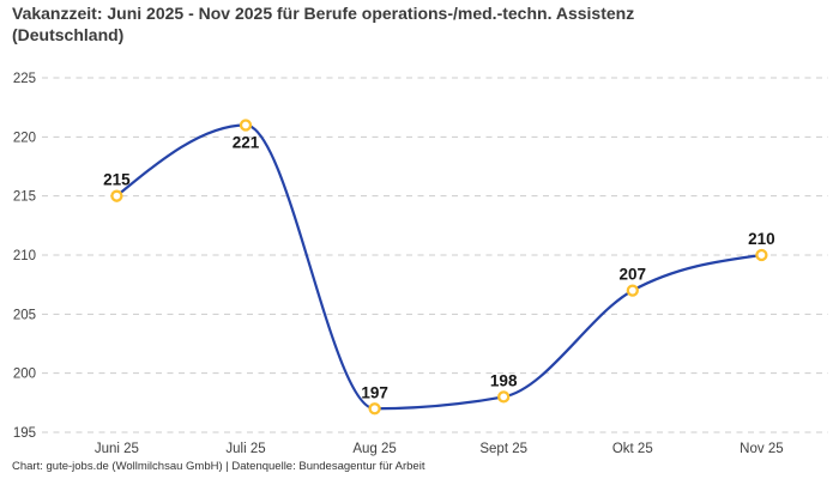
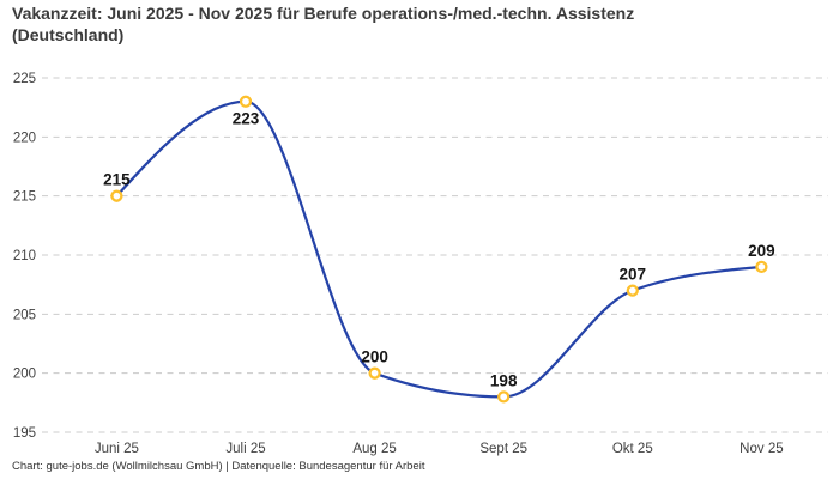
Juli 25: 221 -> 223
Aug 25: 197 -> 200
Nov 25: 210 -> 209
